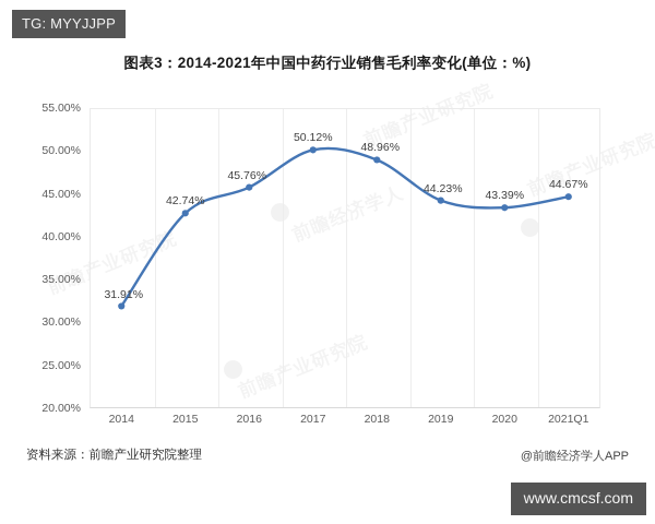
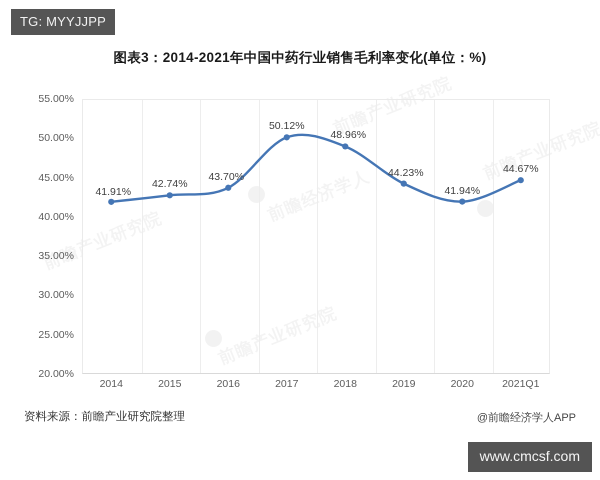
2014: 31.91% -> 41.91%
2016: 45.76% -> 43.70%
2020: 43.39% -> 41.94%
